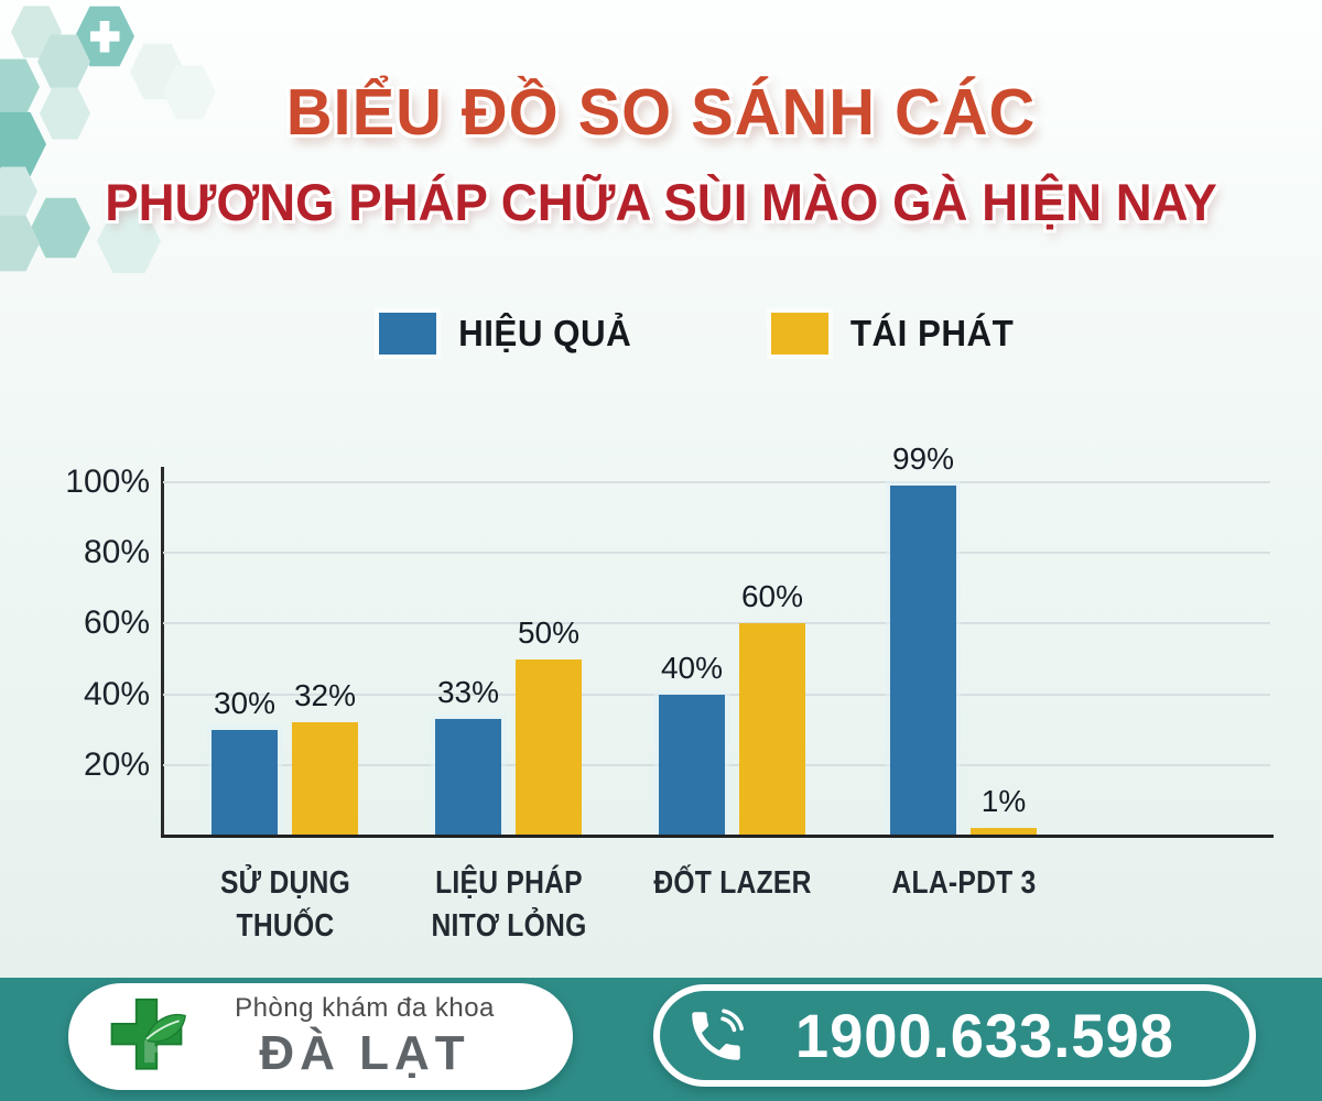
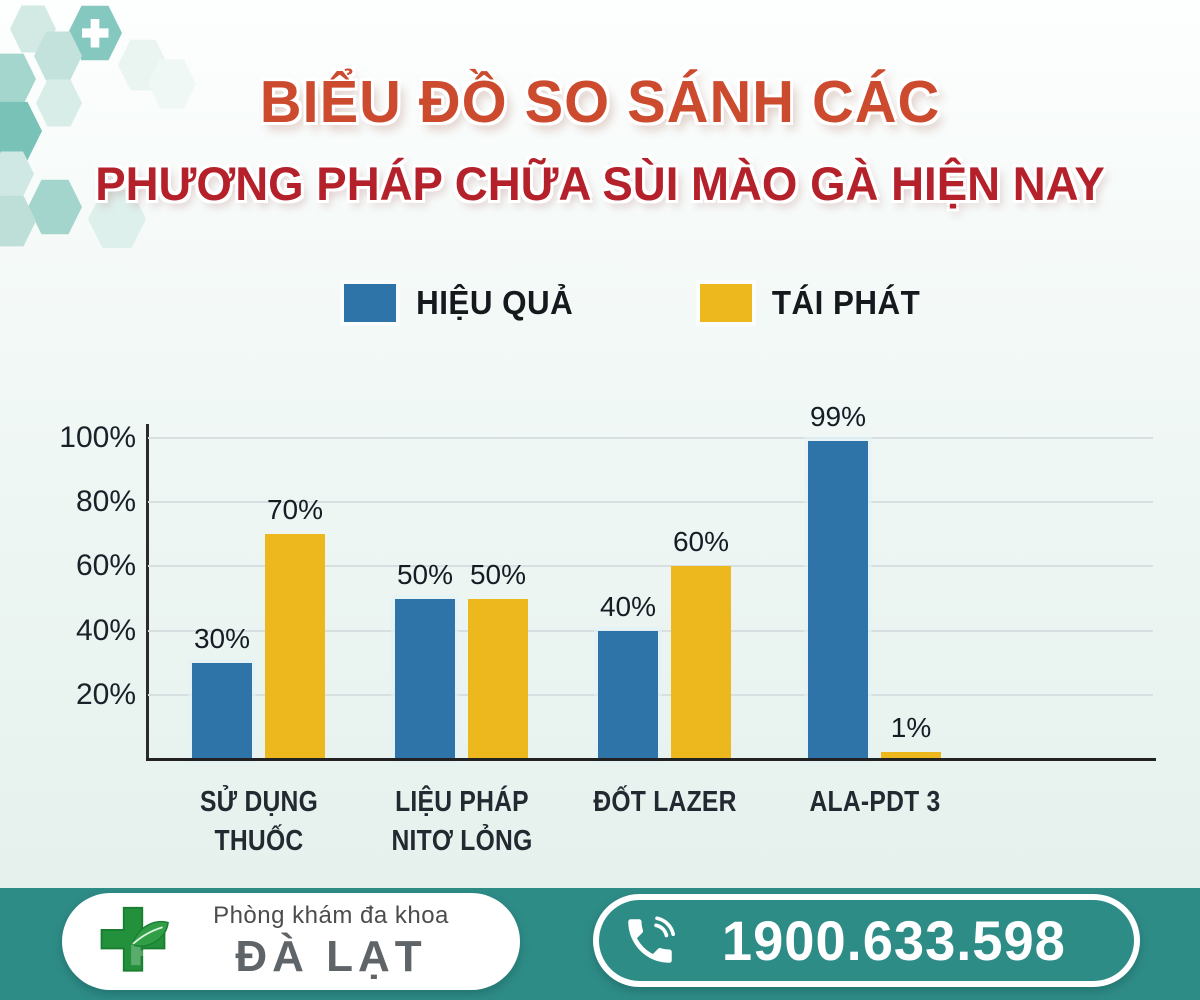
TÁI PHÁT/SỬ DỤNG THUỐC: 32% -> 70%
HIỆU QUẢ/LIỆU PHÁP NITƠ LỎNG: 33% -> 50%
